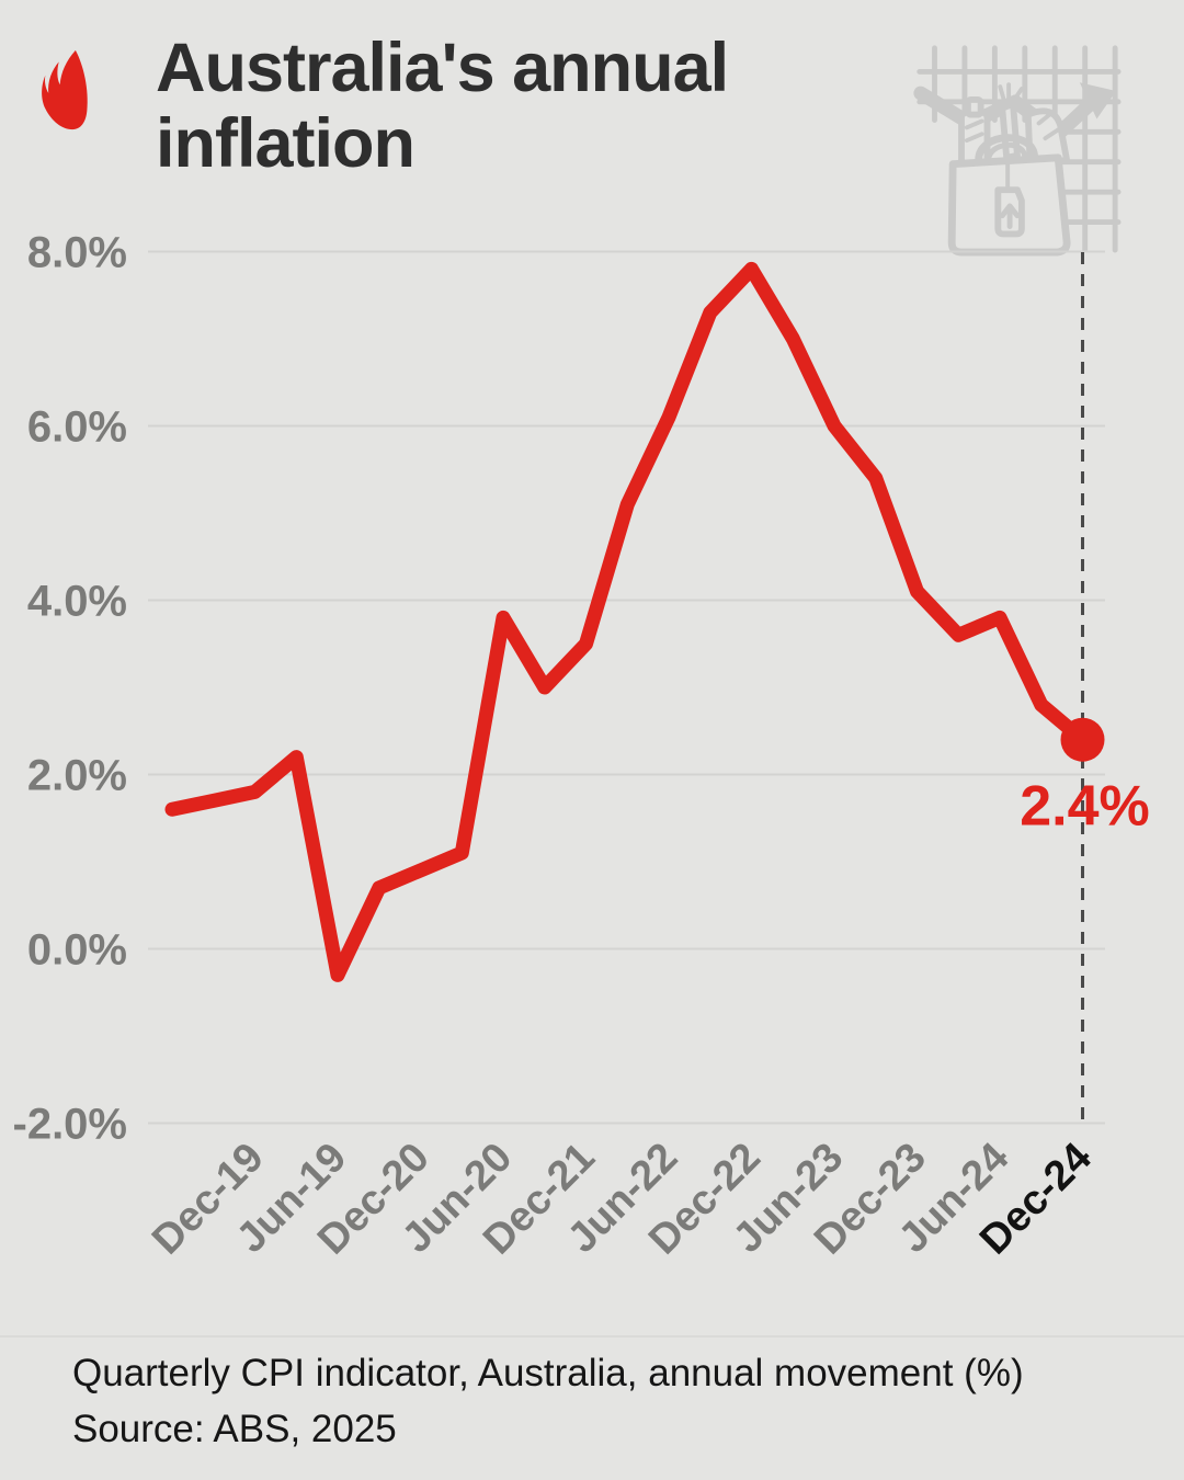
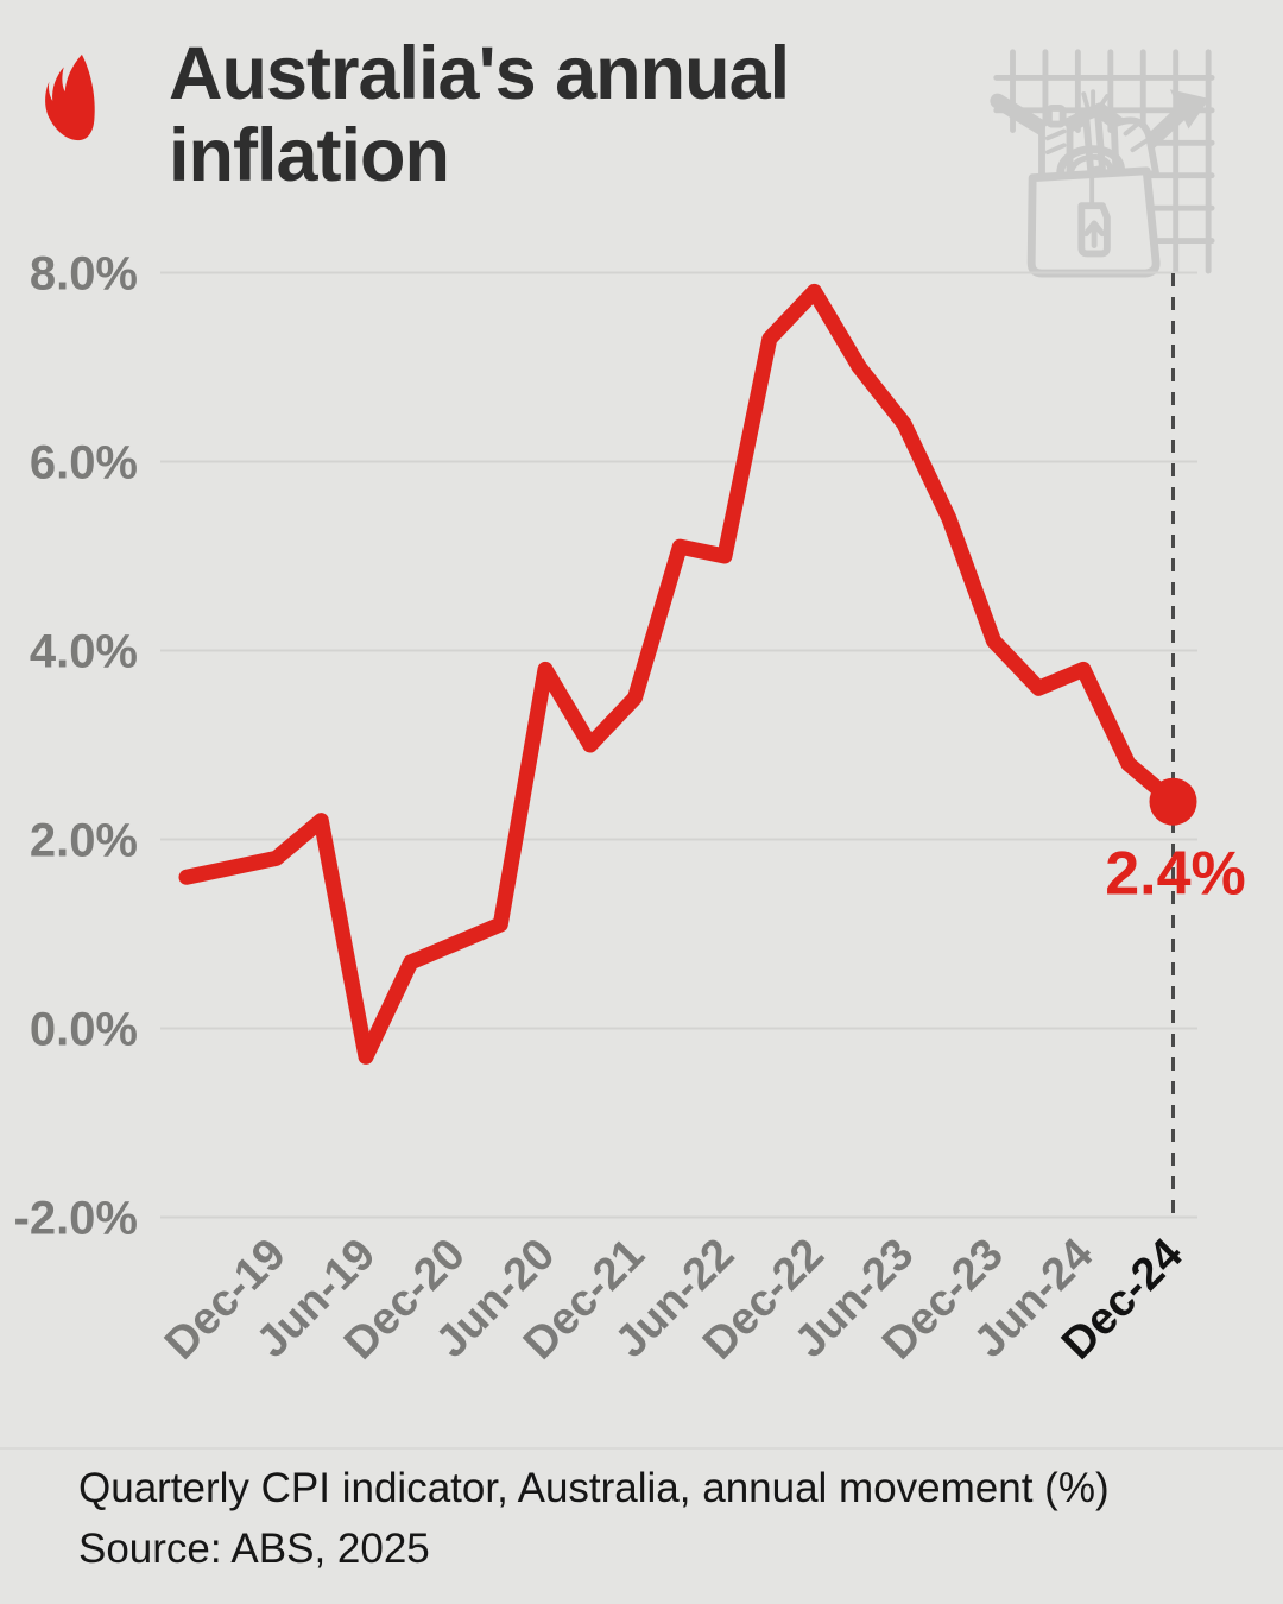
Jun-22: 6.1% -> 5.0%
Jun-23: 6.0% -> 6.4%
